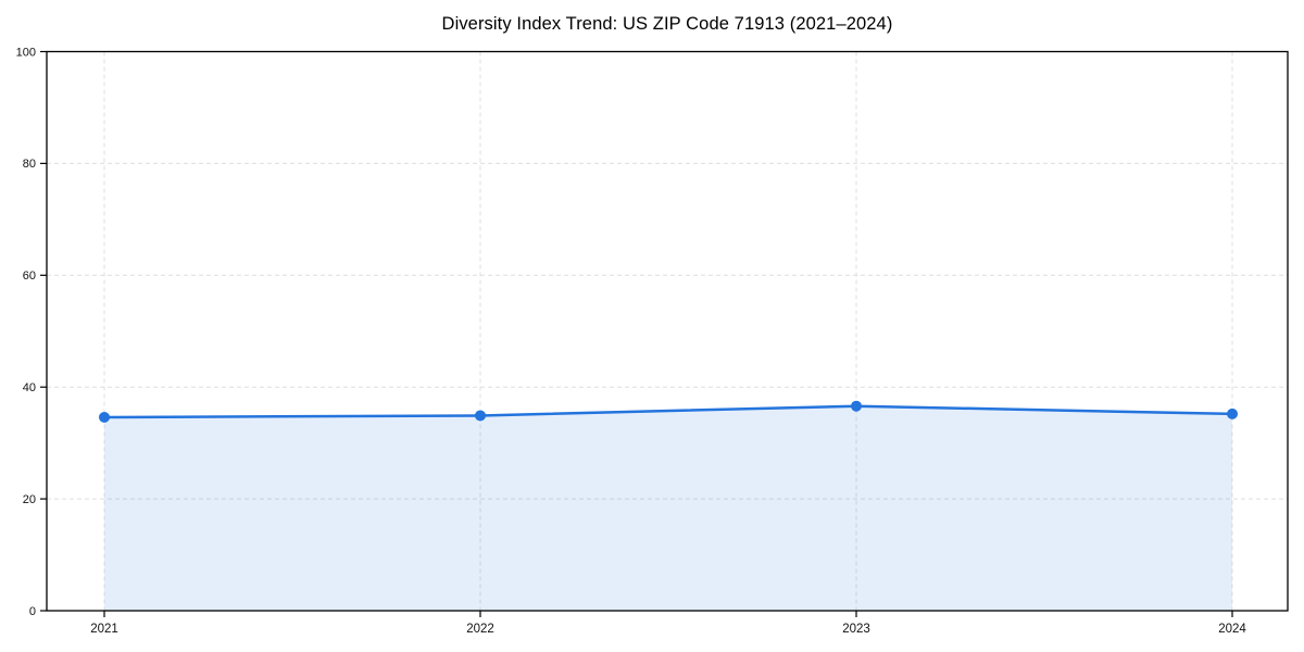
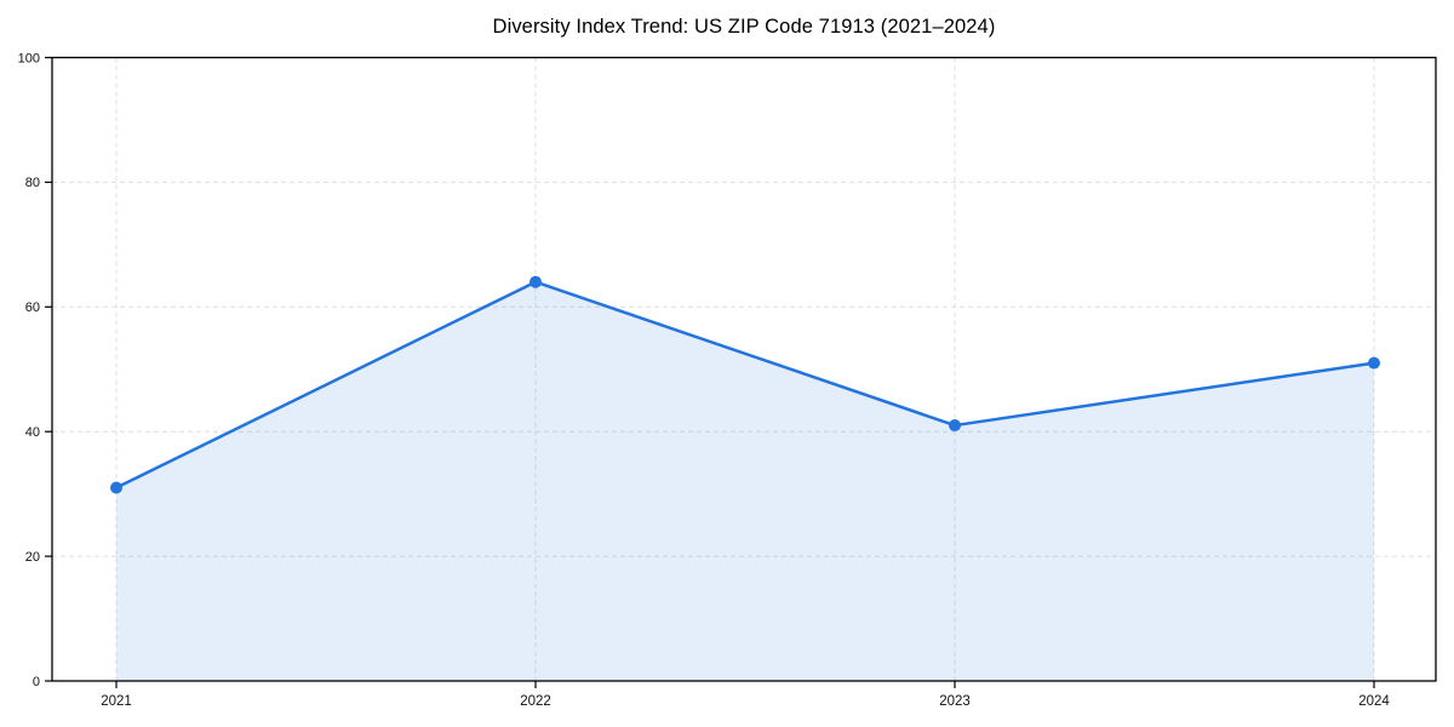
2021: 35 -> 31
2022: 35 -> 64
2023: 37 -> 41
2024: 35 -> 51
